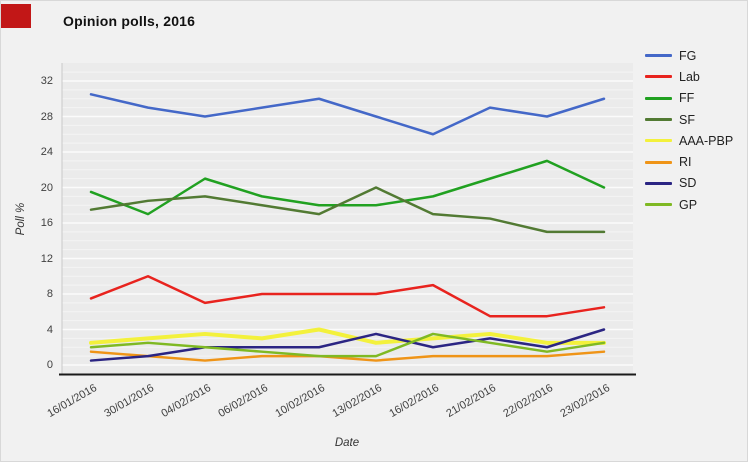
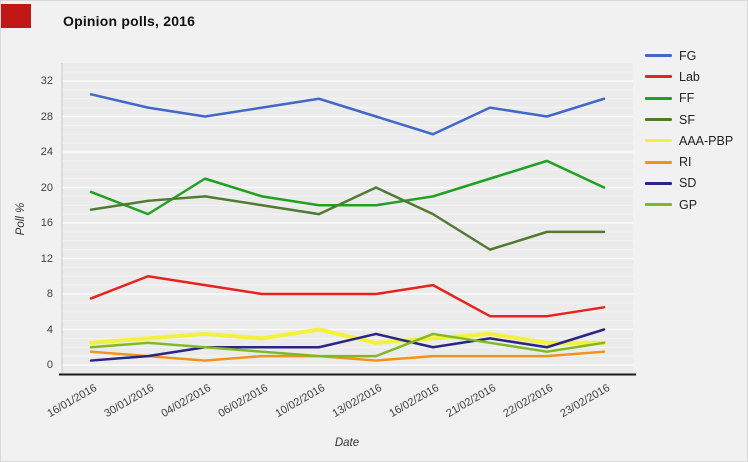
Lab/04/02/2016: 7 -> 9
SF/21/02/2016: 16 -> 13
